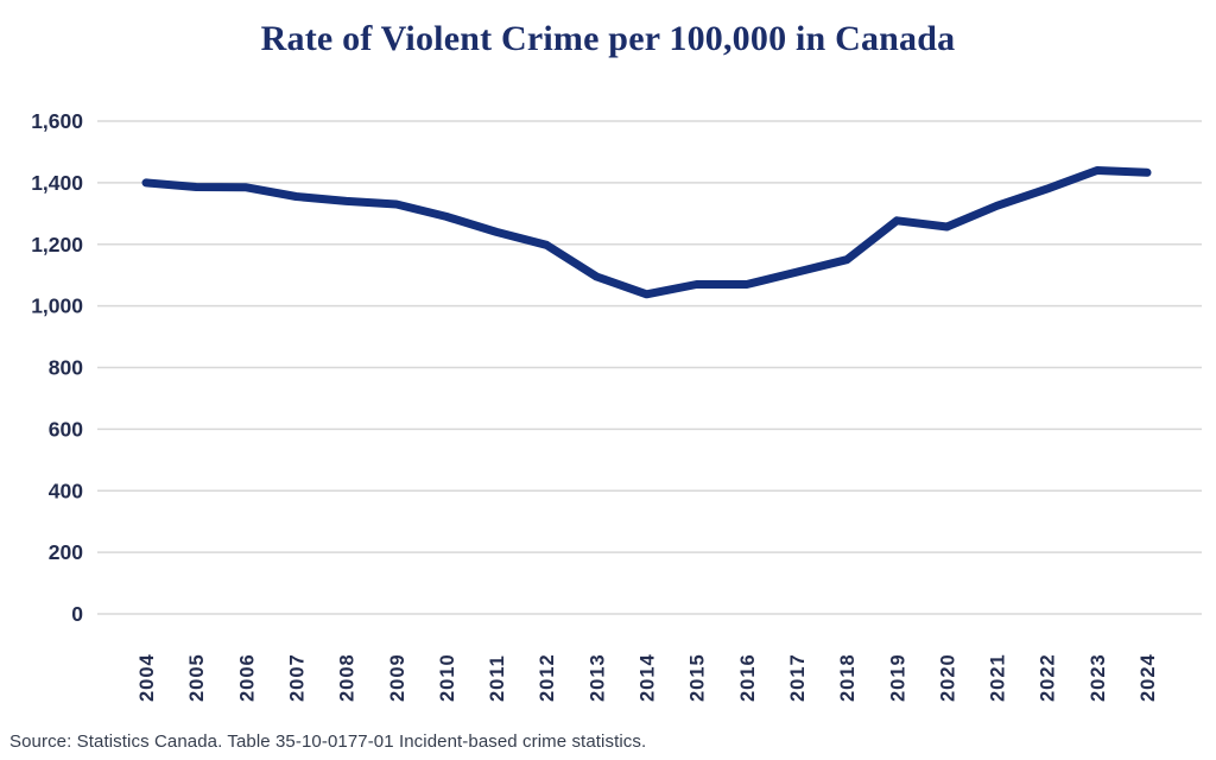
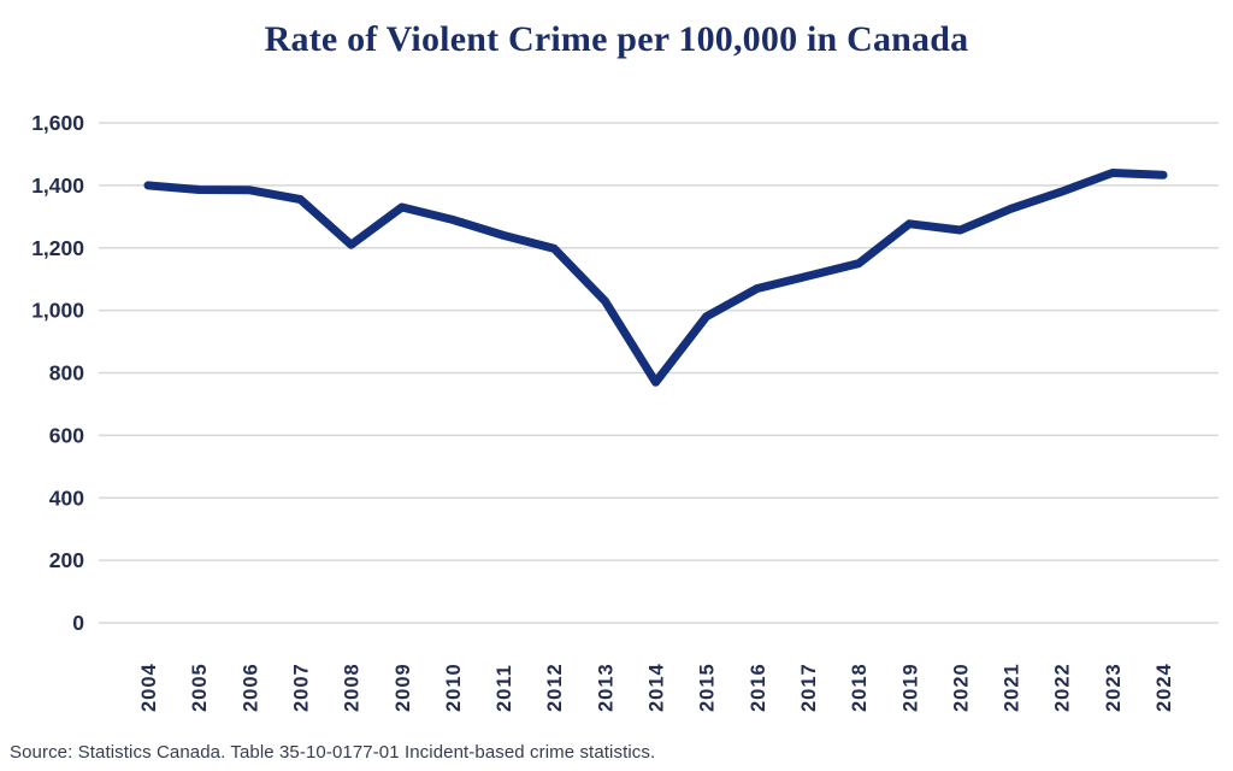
2008: 1340 -> 1210
2013: 1100 -> 1030
2014: 1040 -> 770
2015: 1070 -> 980
